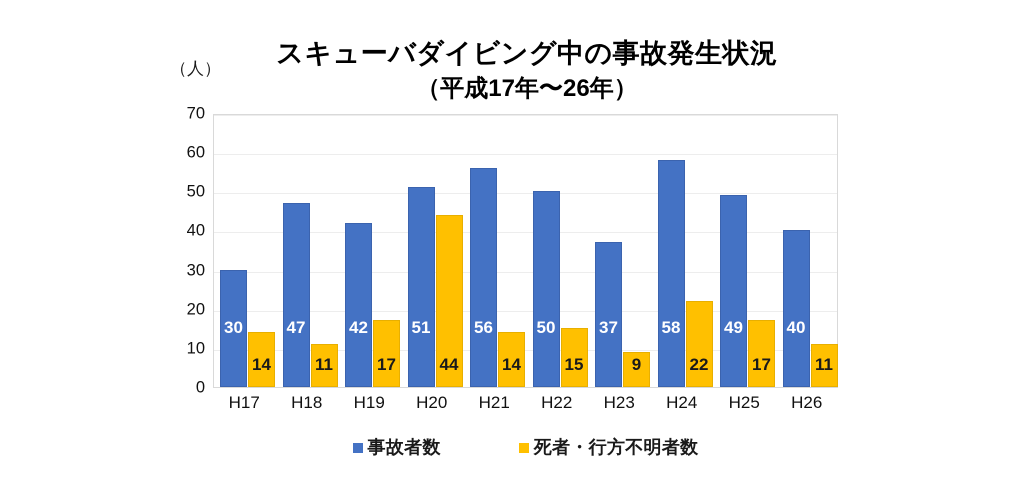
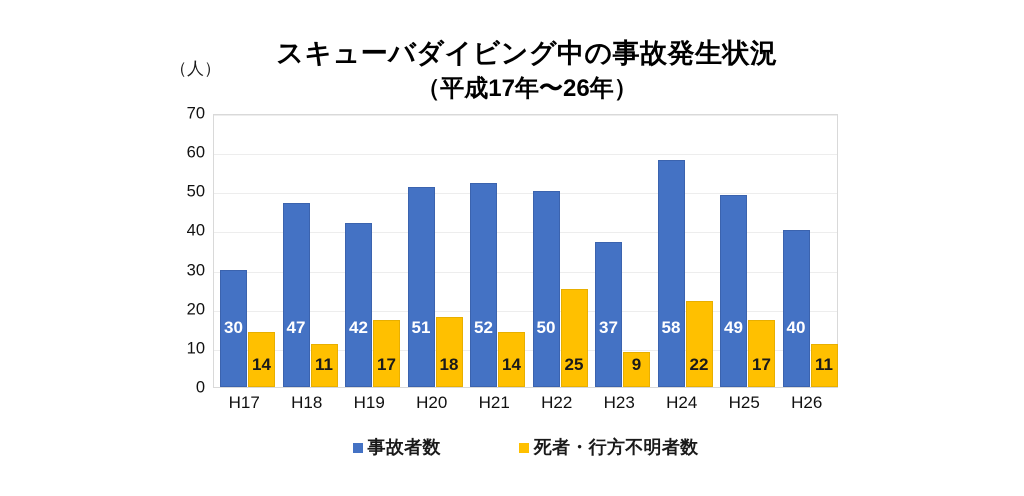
死者・行方不明者数/H20: 44 -> 18
事故者数/H21: 56 -> 52
死者・行方不明者数/H22: 15 -> 25
